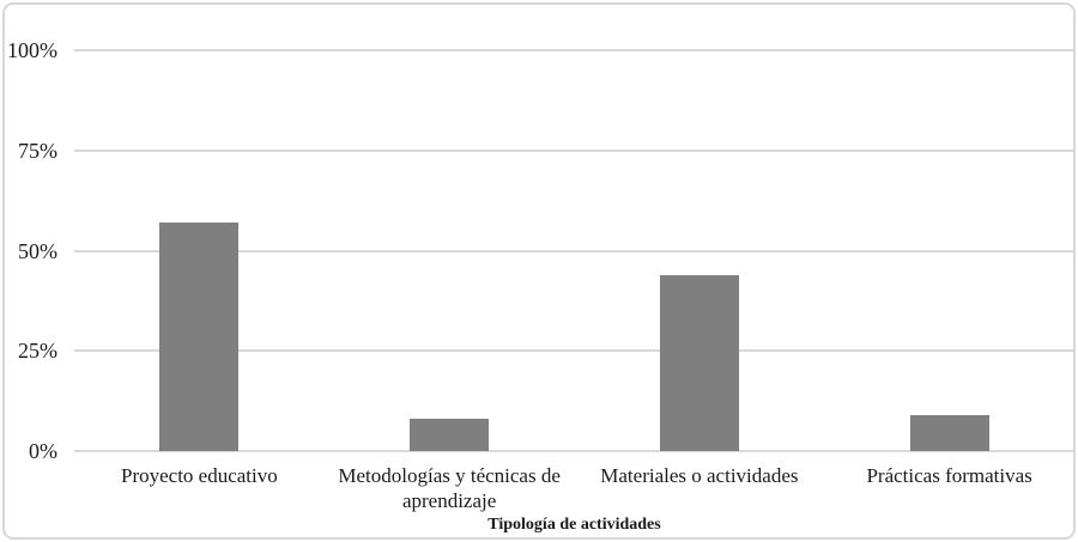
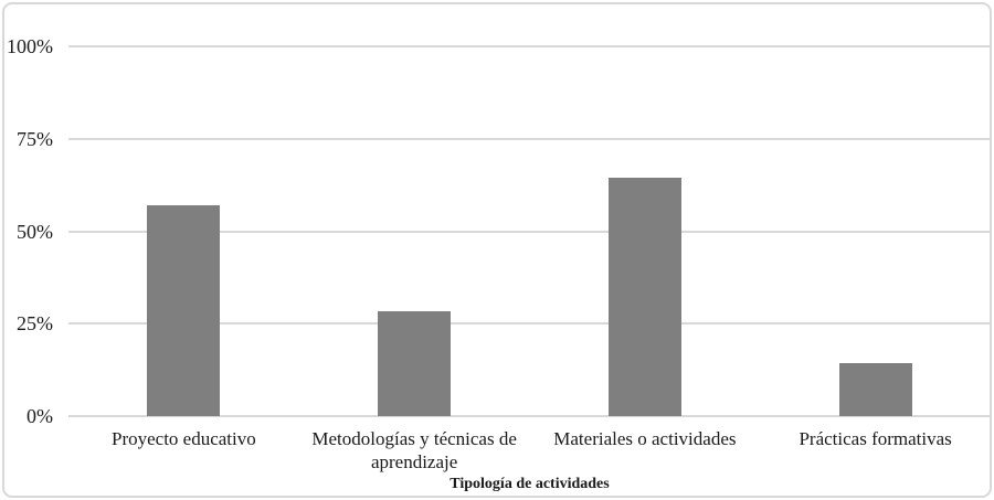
Metodologías y técnicas de aprendizaje: 8% -> 28%
Materiales o actividades: 44% -> 64%
Prácticas formativas: 9% -> 14%
